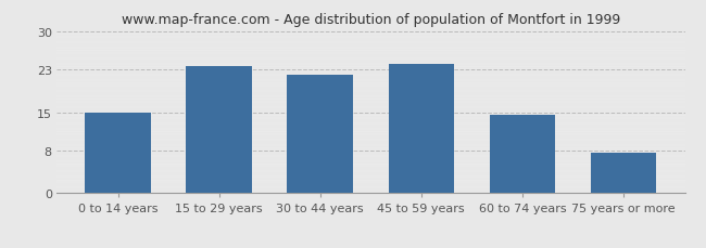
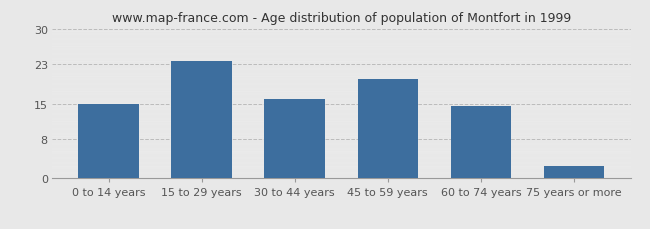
30 to 44 years: 22.0 -> 16.0
45 to 59 years: 24.0 -> 20.0
75 years or more: 7.5 -> 2.5
